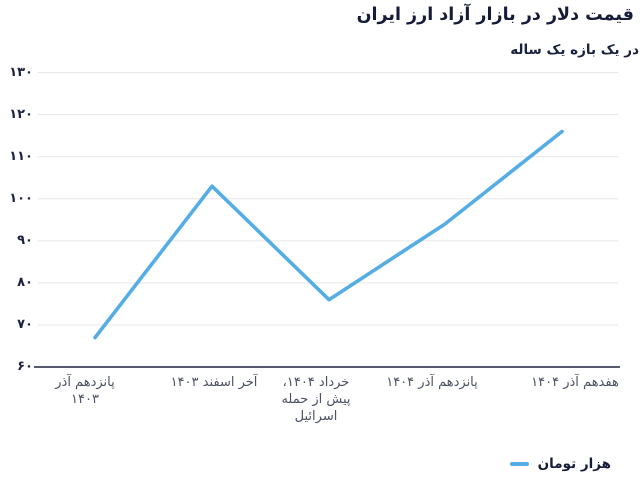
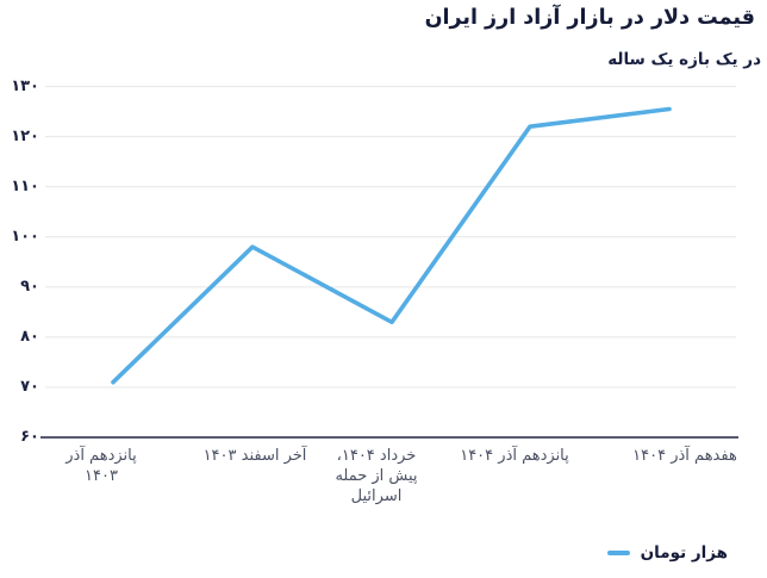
پانزدهم آذر ۱۴۰۳: 67 -> 71
آخر اسفند ۱۴۰۳: 103 -> 98
خرداد ۱۴۰۴، پیش از حمله اسرائیل: 76 -> 83
پانزدهم آذر ۱۴۰۴: 94 -> 122
هفدهم آذر ۱۴۰۴: 116 -> 126
